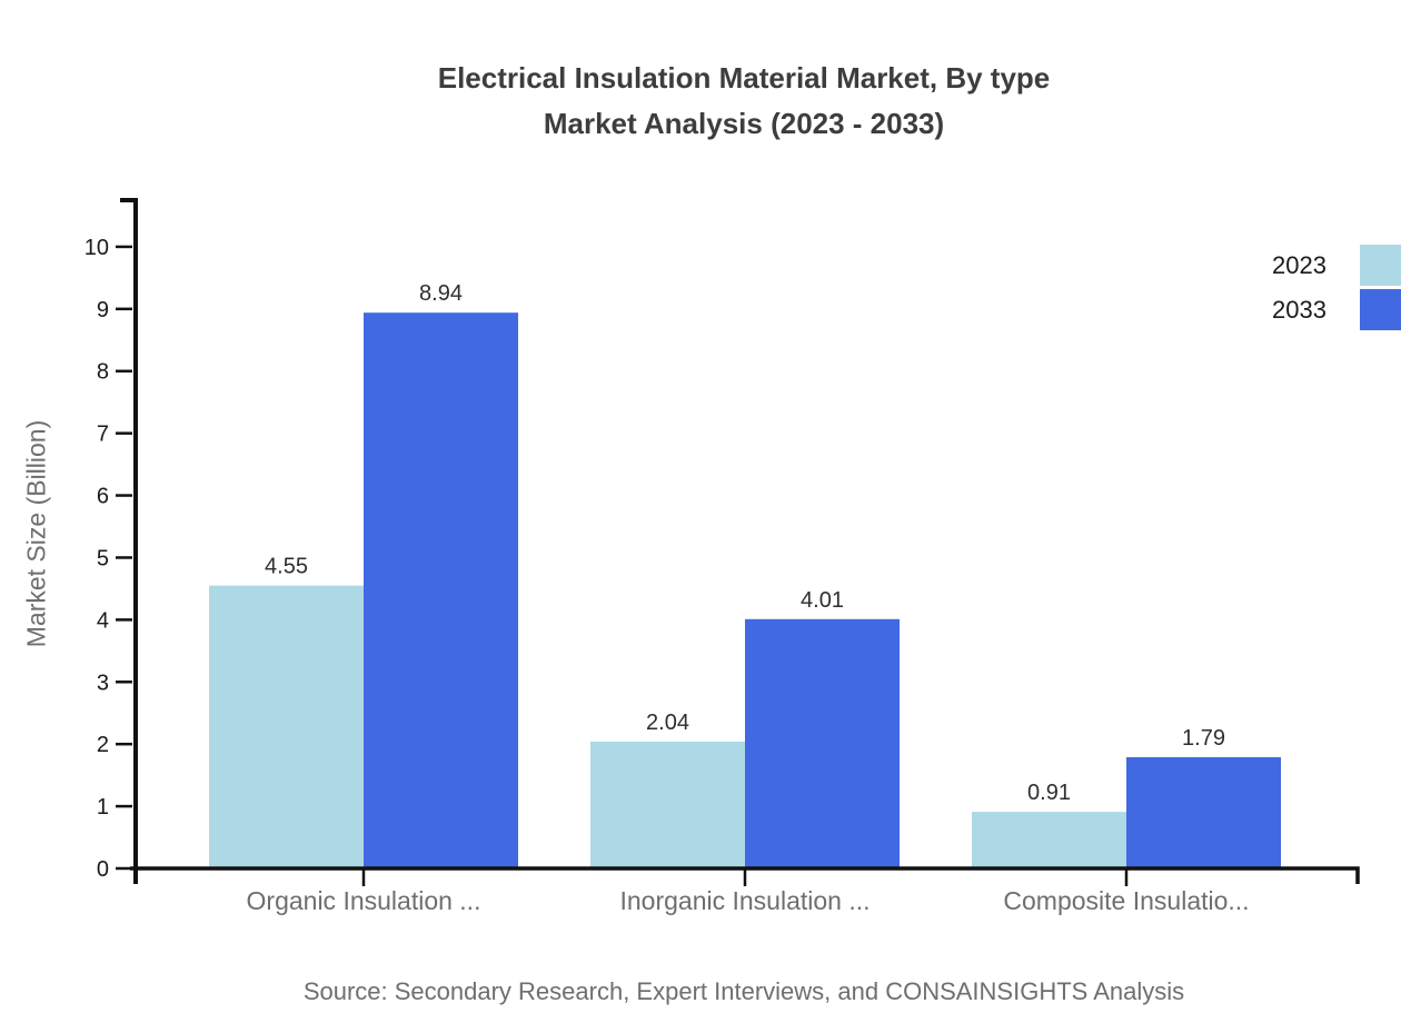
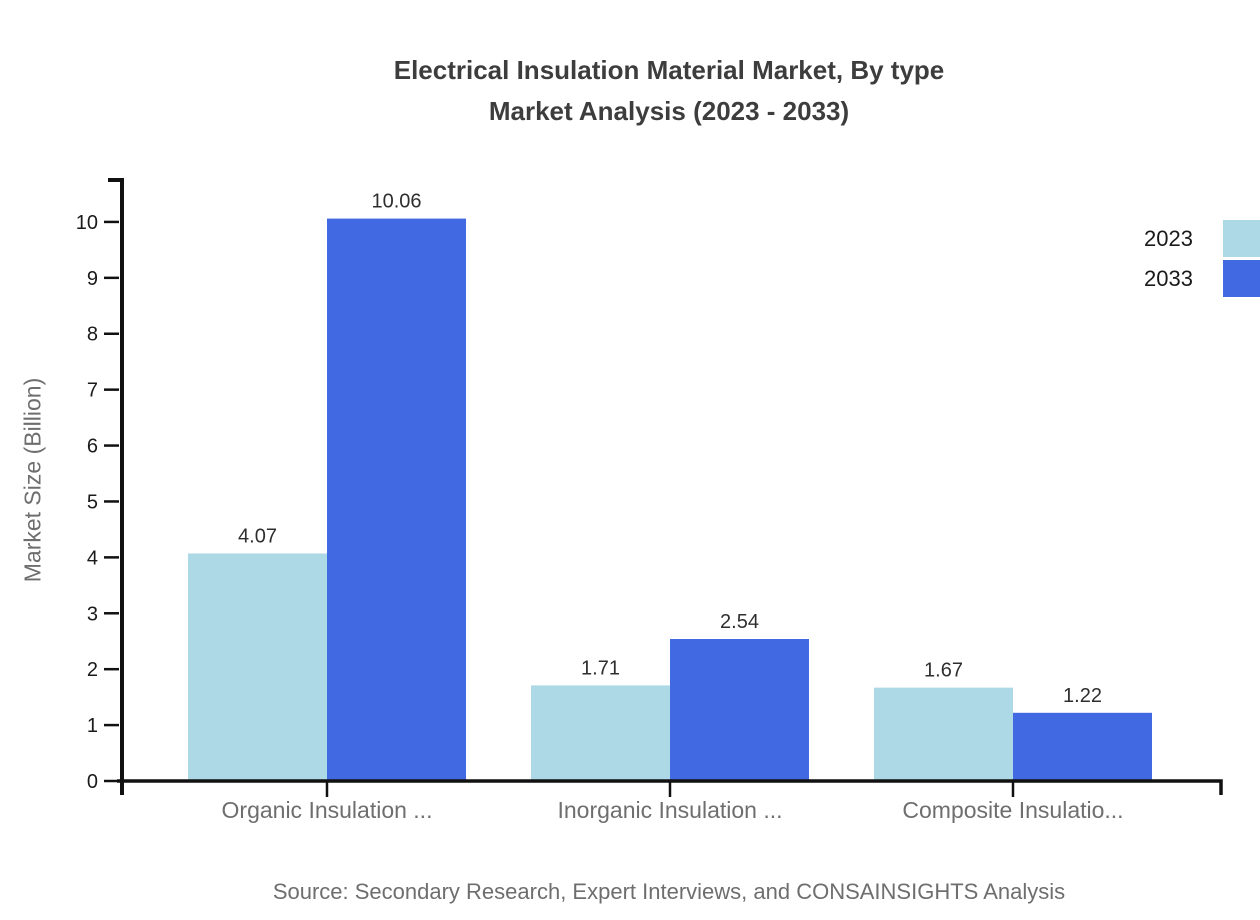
2023/Organic Insulation ...: 4.55 -> 4.07
2033/Organic Insulation ...: 8.94 -> 10.06
2023/Inorganic Insulation ...: 2.04 -> 1.71
2033/Inorganic Insulation ...: 4.01 -> 2.54
2023/Composite Insulatio...: 0.91 -> 1.67
2033/Composite Insulatio...: 1.79 -> 1.22
